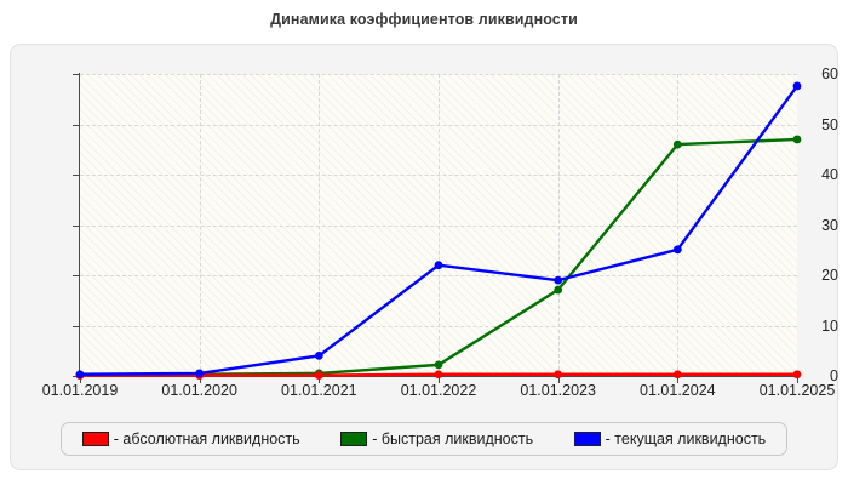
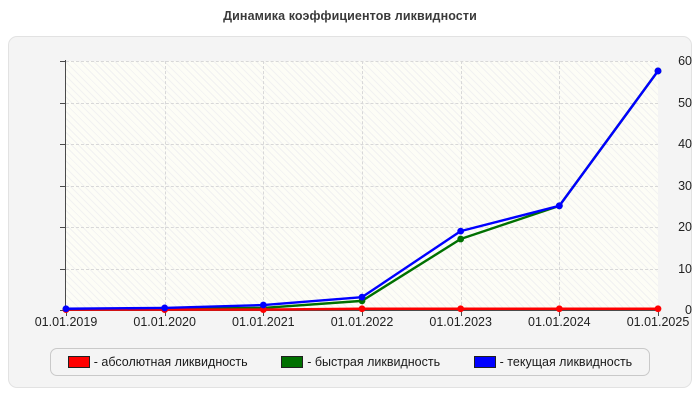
- текущая ликвидность/01.01.2021: 4 -> 1
- текущая ликвидность/01.01.2022: 22 -> 3
- быстрая ликвидность/01.01.2024: 46 -> 25
- быстрая ликвидность/01.01.2025: 47 -> 58
